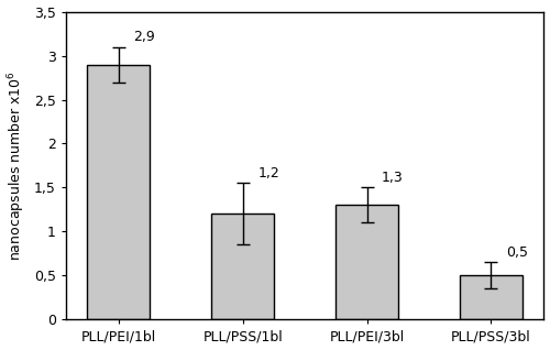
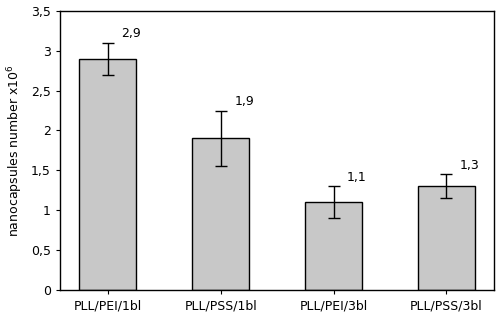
PLL/PSS/1bl: 1,2 -> 1,9
PLL/PEI/3bl: 1,3 -> 1,1
PLL/PSS/3bl: 0,5 -> 1,3
